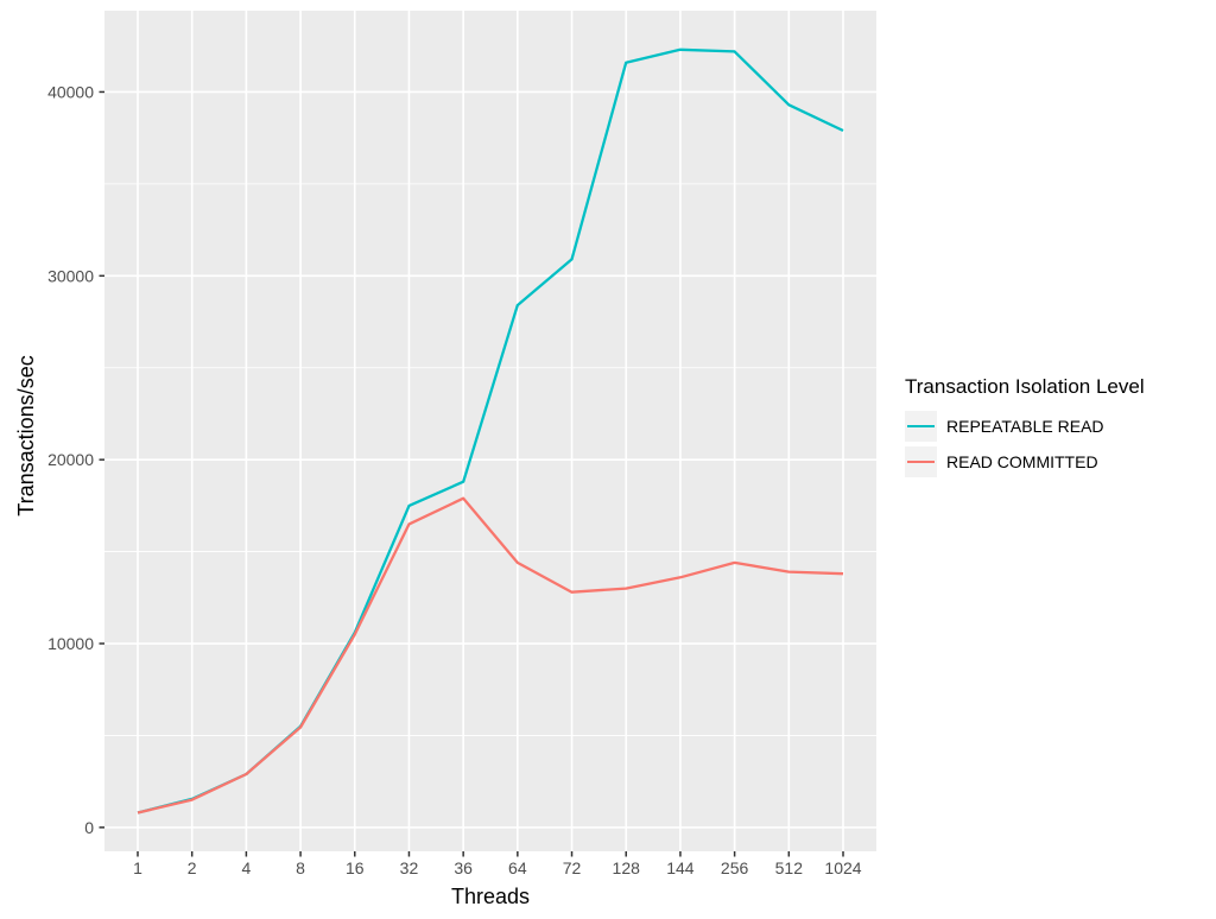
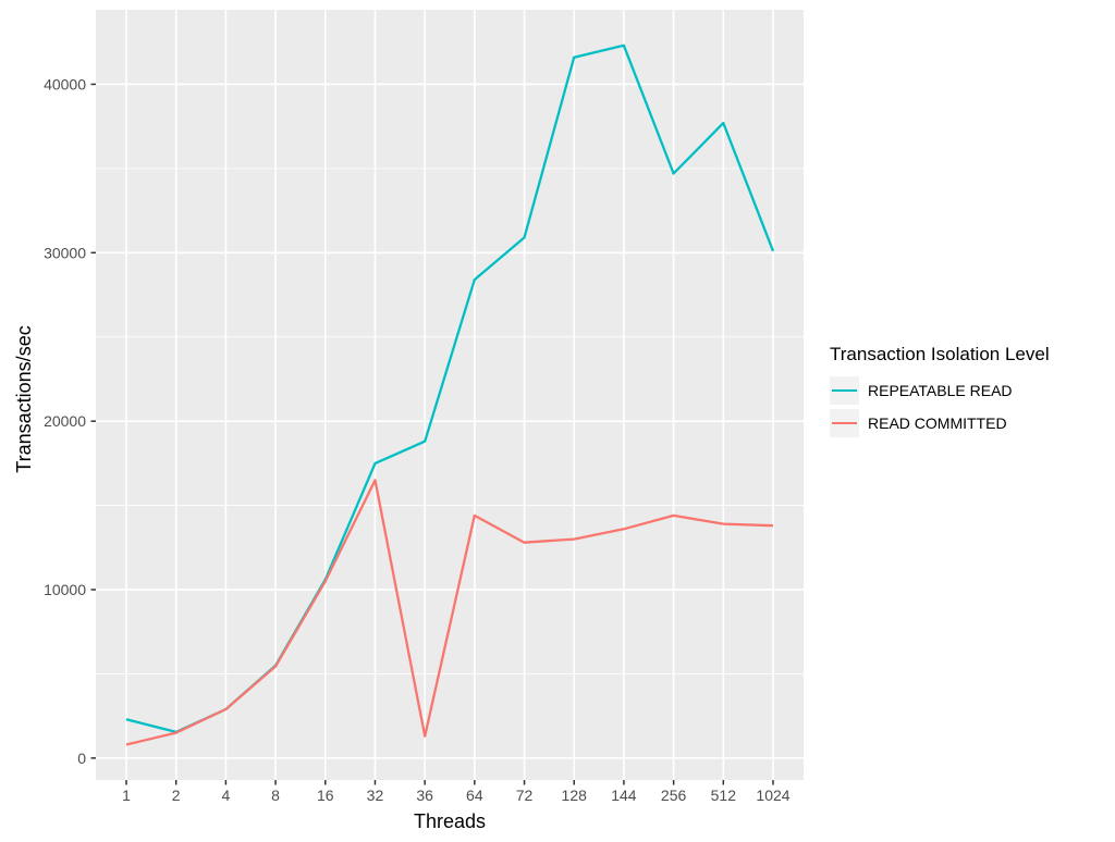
REPEATABLE READ/1: 800 -> 2300
READ COMMITTED/36: 17900 -> 1300
REPEATABLE READ/256: 42200 -> 34700
REPEATABLE READ/512: 39300 -> 37700
REPEATABLE READ/1024: 37900 -> 30100
